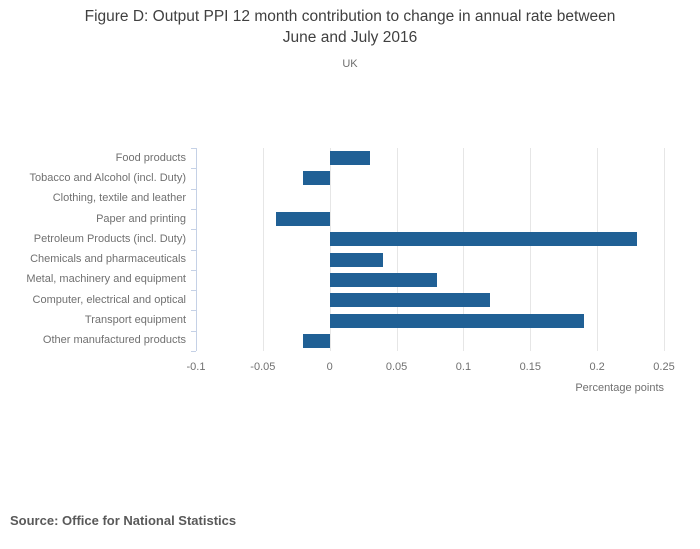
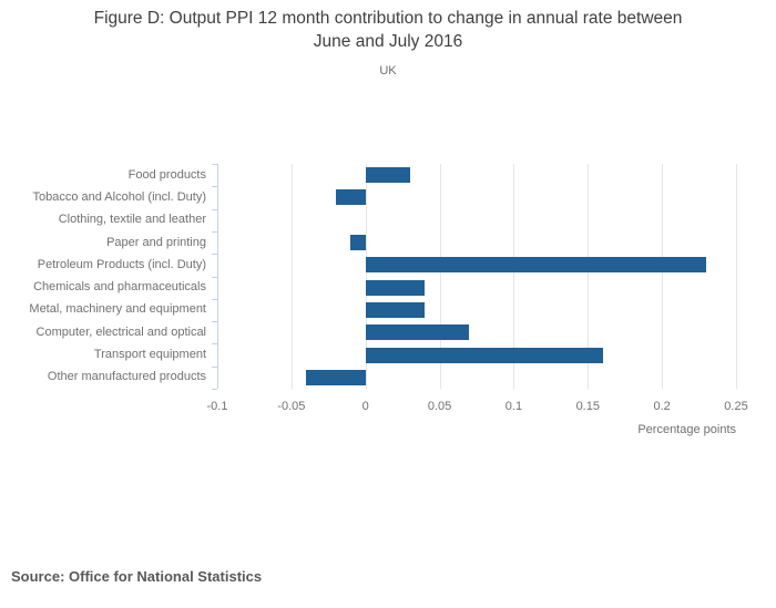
Paper and printing: -0.04 -> -0.01
Metal, machinery and equipment: 0.08 -> 0.04
Computer, electrical and optical: 0.12 -> 0.07
Transport equipment: 0.19 -> 0.16
Other manufactured products: -0.02 -> -0.04
